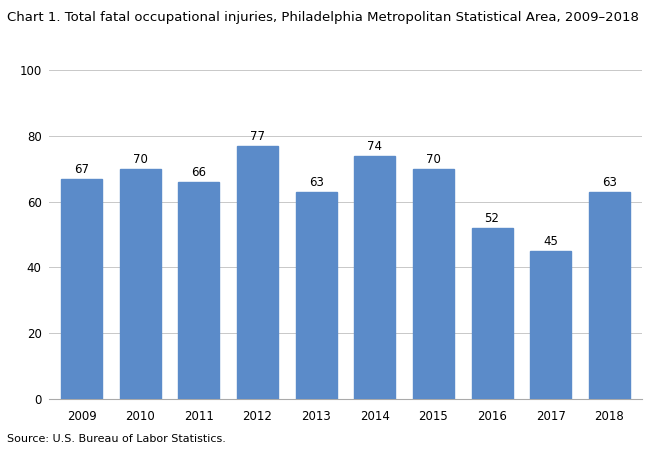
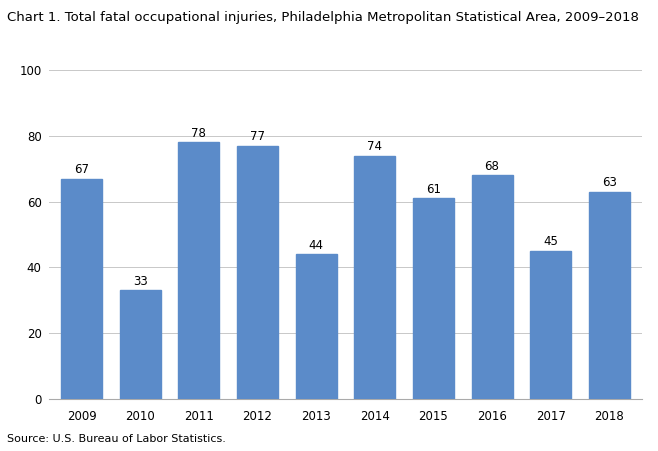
2010: 70 -> 33
2011: 66 -> 78
2013: 63 -> 44
2015: 70 -> 61
2016: 52 -> 68
